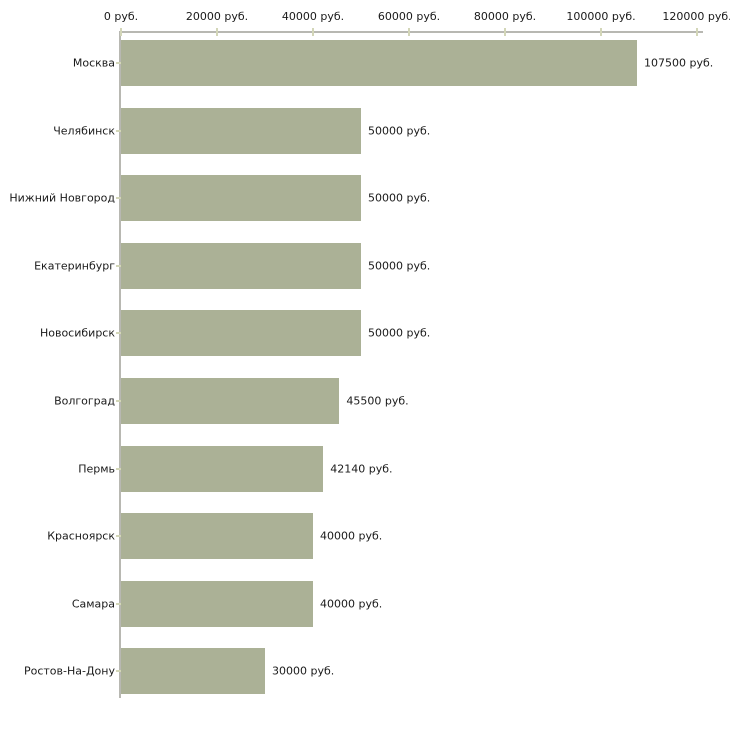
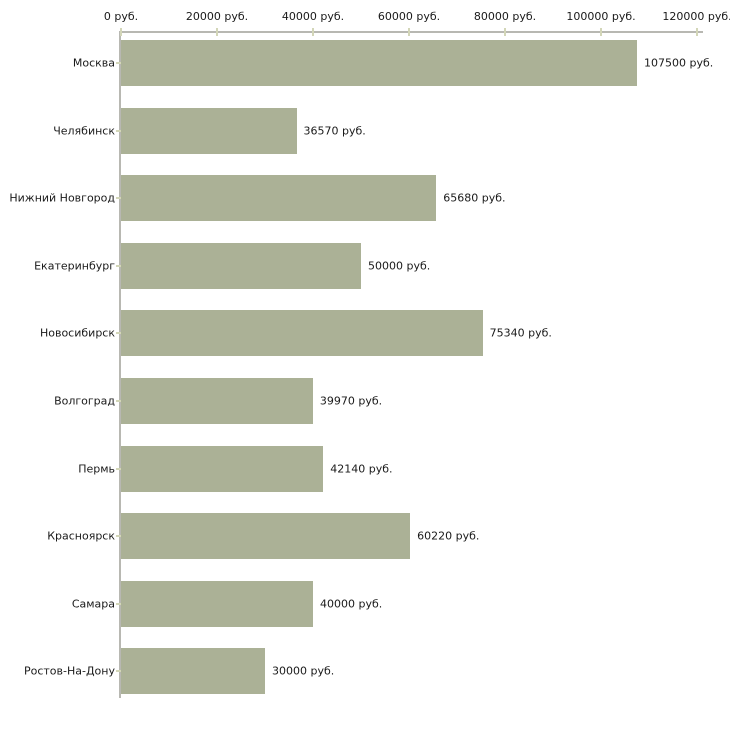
Челябинск: 50000 -> 36570
Нижний Новгород: 50000 -> 65680
Новосибирск: 50000 -> 75340
Волгоград: 45500 -> 39970
Красноярск: 40000 -> 60220
